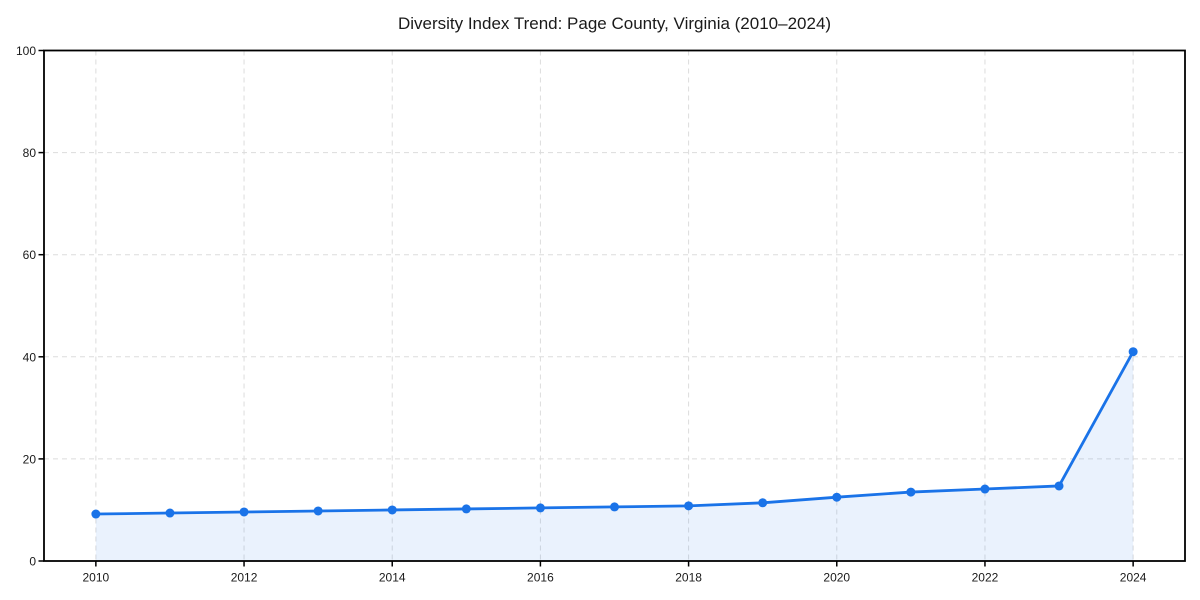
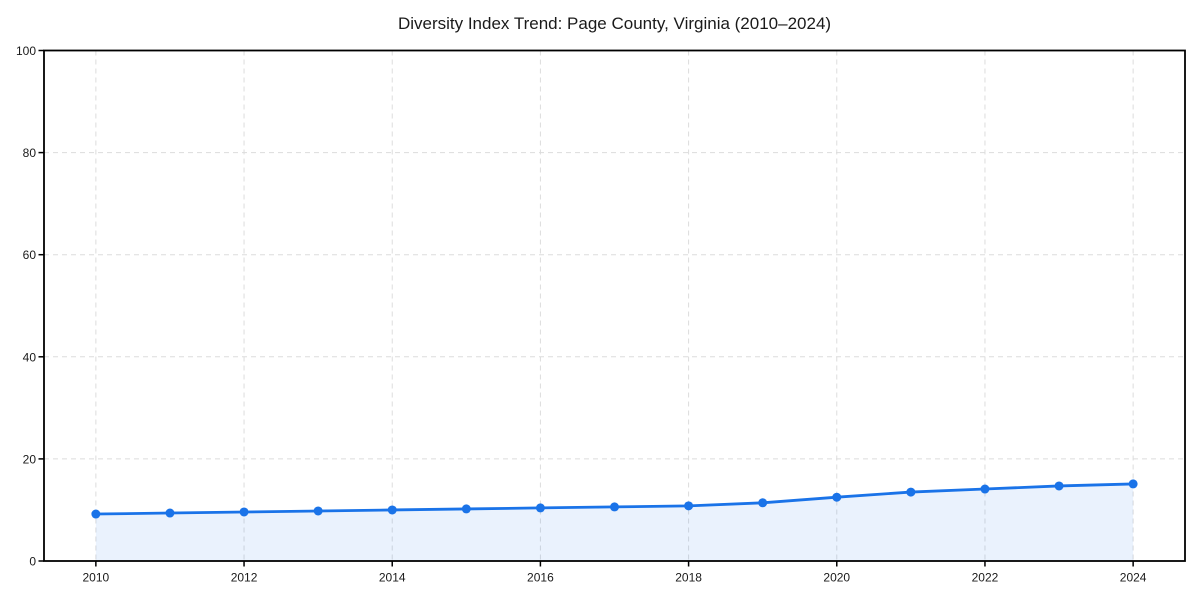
2024: 41 -> 15
